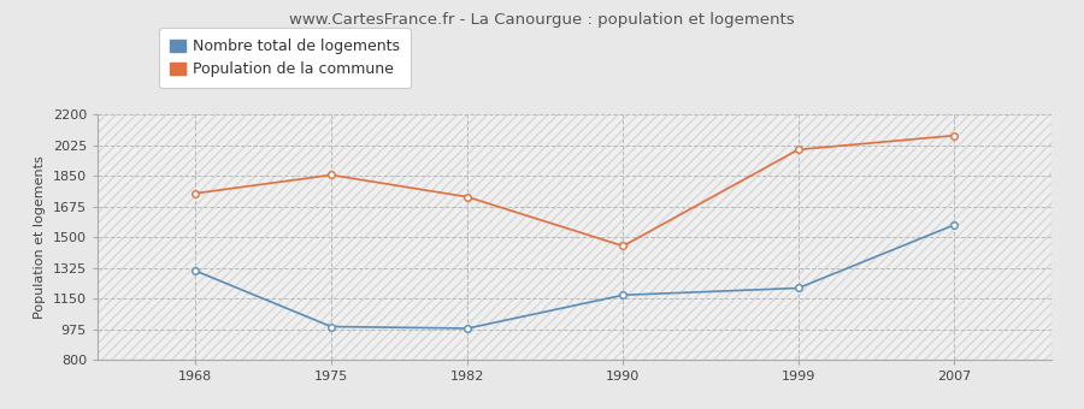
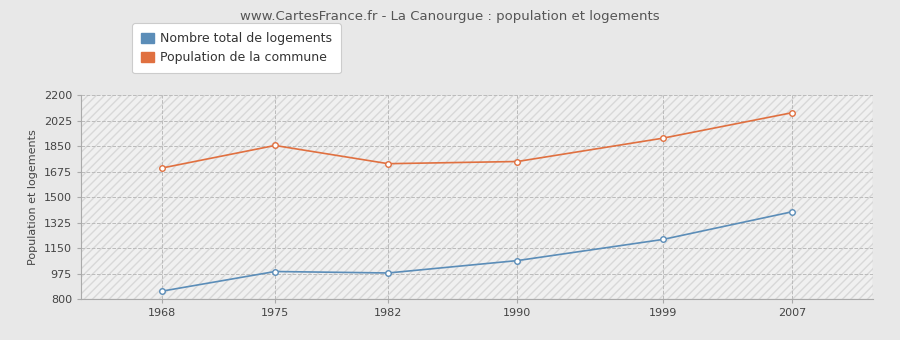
Nombre total de logements/1968: 1310 -> 860
Population de la commune/1968: 1750 -> 1700
Nombre total de logements/1990: 1170 -> 1060
Population de la commune/1990: 1450 -> 1740
Population de la commune/1999: 2000 -> 1900
Nombre total de logements/2007: 1570 -> 1400
